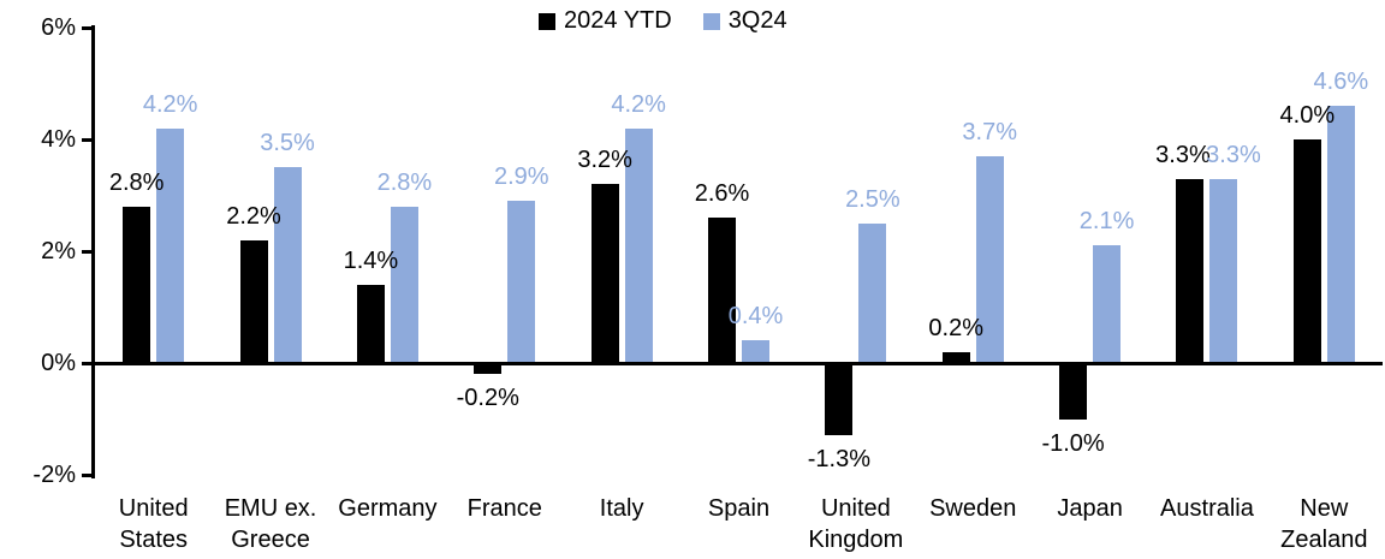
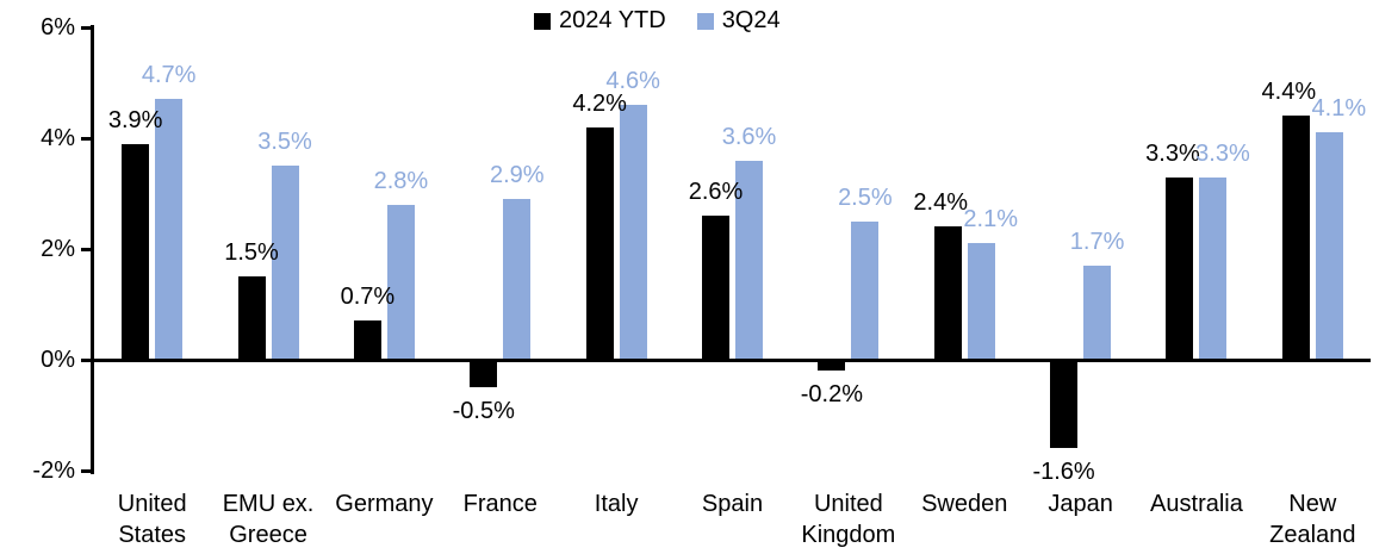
2024 YTD/United States: 2.8% -> 3.9%
3Q24/United States: 4.2% -> 4.7%
2024 YTD/EMU ex. Greece: 2.2% -> 1.5%
2024 YTD/Germany: 1.4% -> 0.7%
2024 YTD/France: -0.2% -> -0.5%
2024 YTD/Italy: 3.2% -> 4.2%
3Q24/Italy: 4.2% -> 4.6%
3Q24/Spain: 0.4% -> 3.6%
2024 YTD/United Kingdom: -1.3% -> -0.2%
2024 YTD/Sweden: 0.2% -> 2.4%
3Q24/Sweden: 3.7% -> 2.1%
2024 YTD/Japan: -1.0% -> -1.6%
3Q24/Japan: 2.1% -> 1.7%
2024 YTD/New Zealand: 4.0% -> 4.4%
3Q24/New Zealand: 4.6% -> 4.1%
